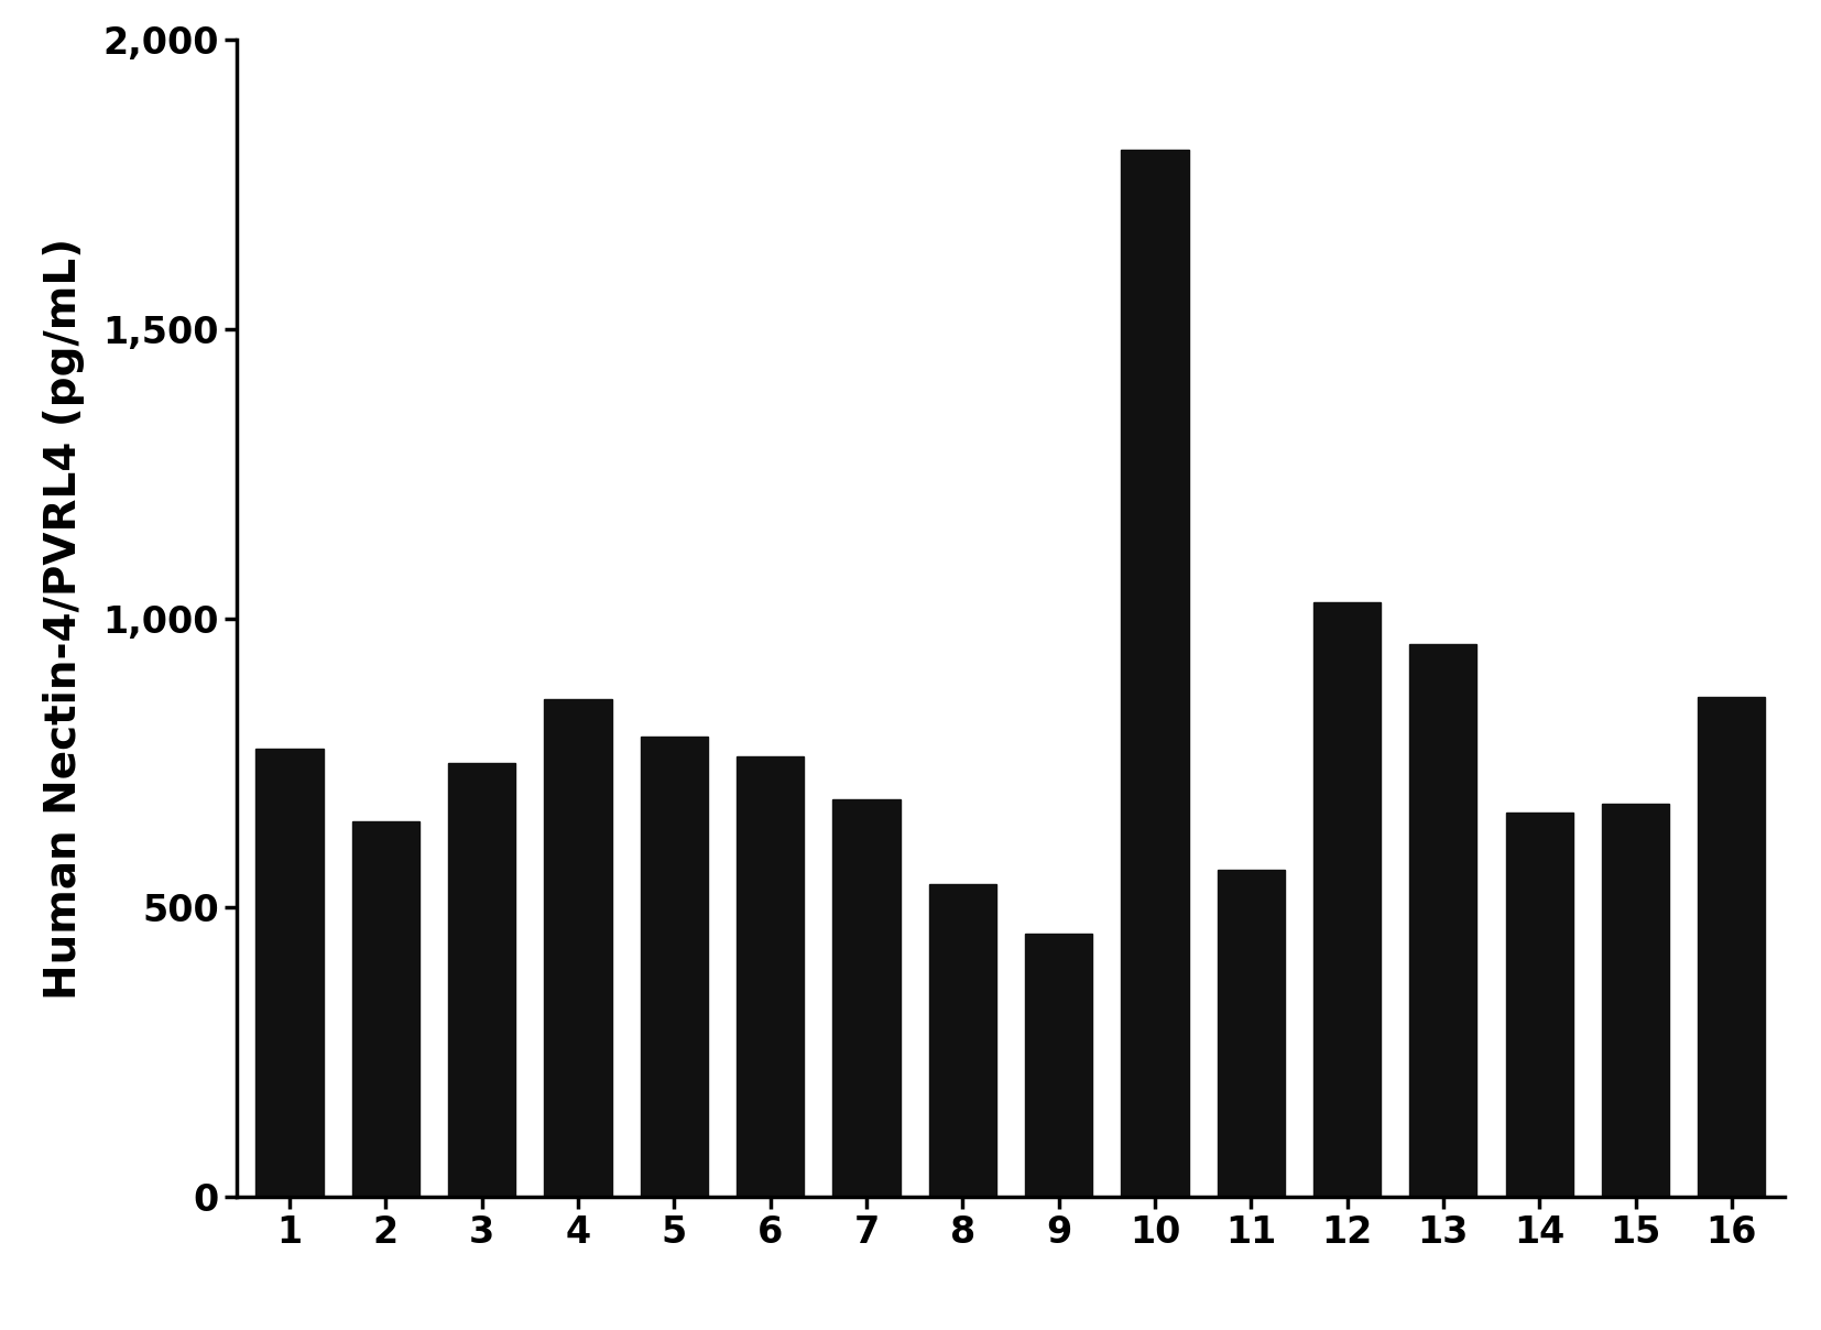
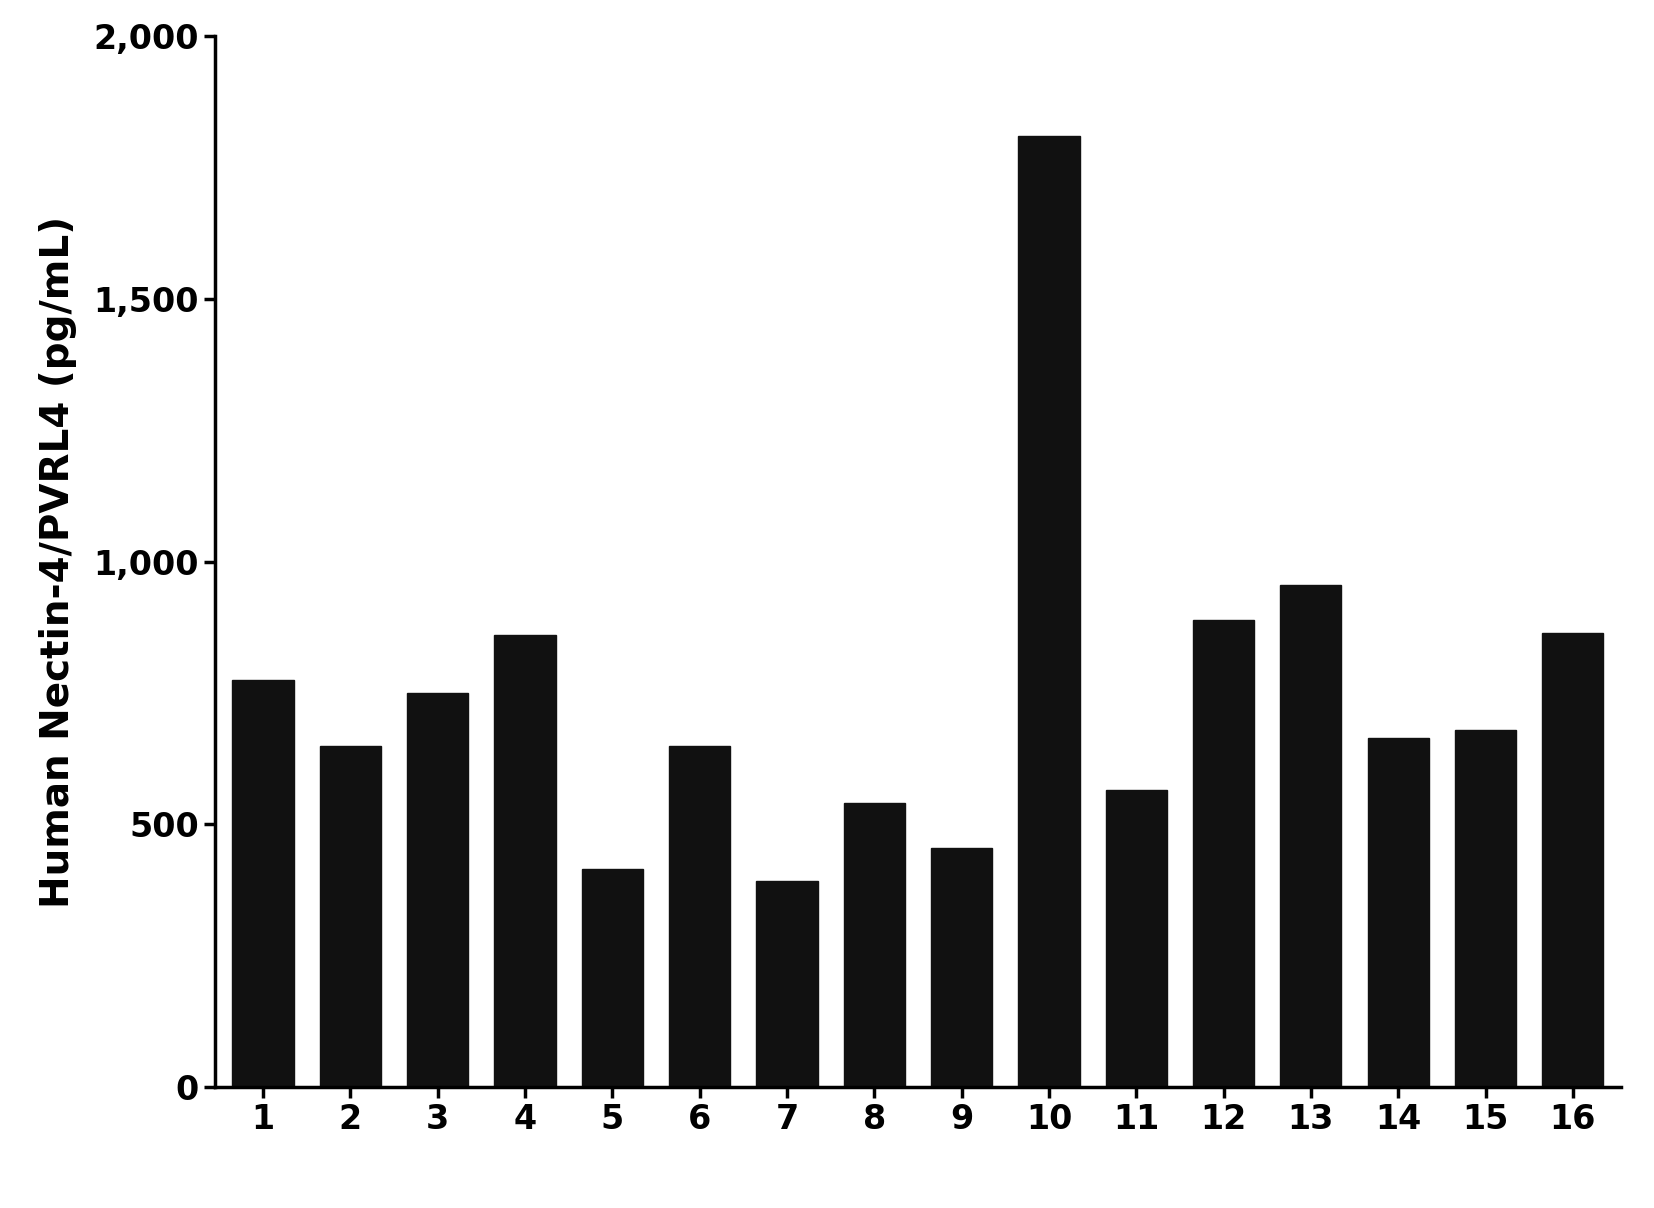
5: 796 -> 415
6: 762 -> 650
7: 688 -> 392
12: 1,028 -> 890
